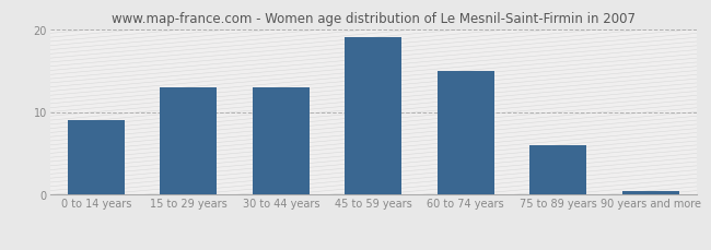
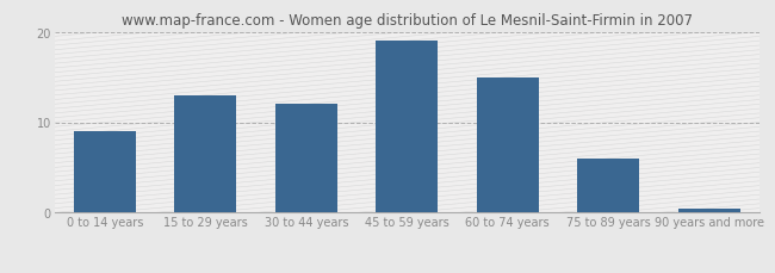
30 to 44 years: 13.0 -> 12.0
